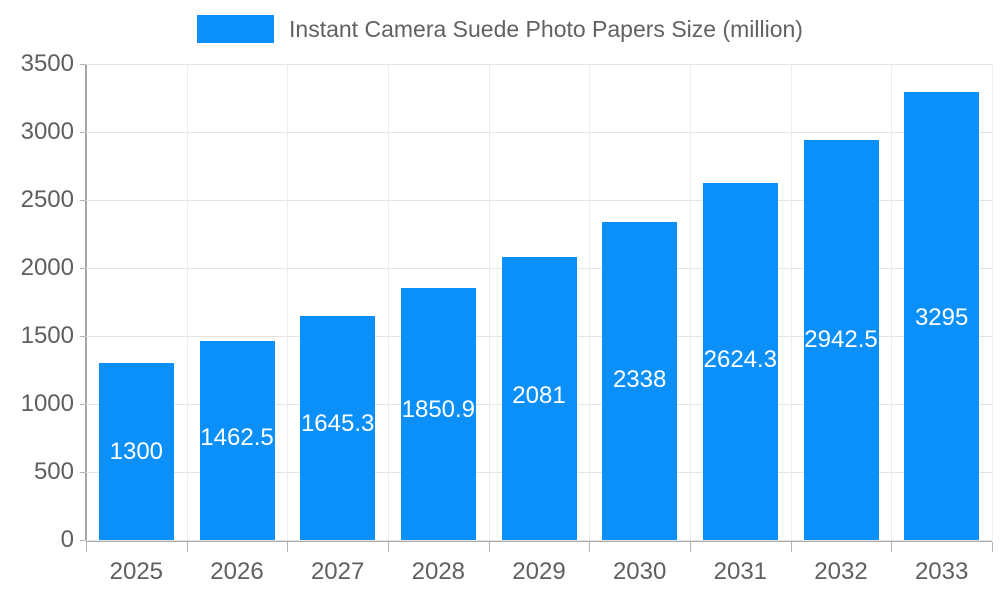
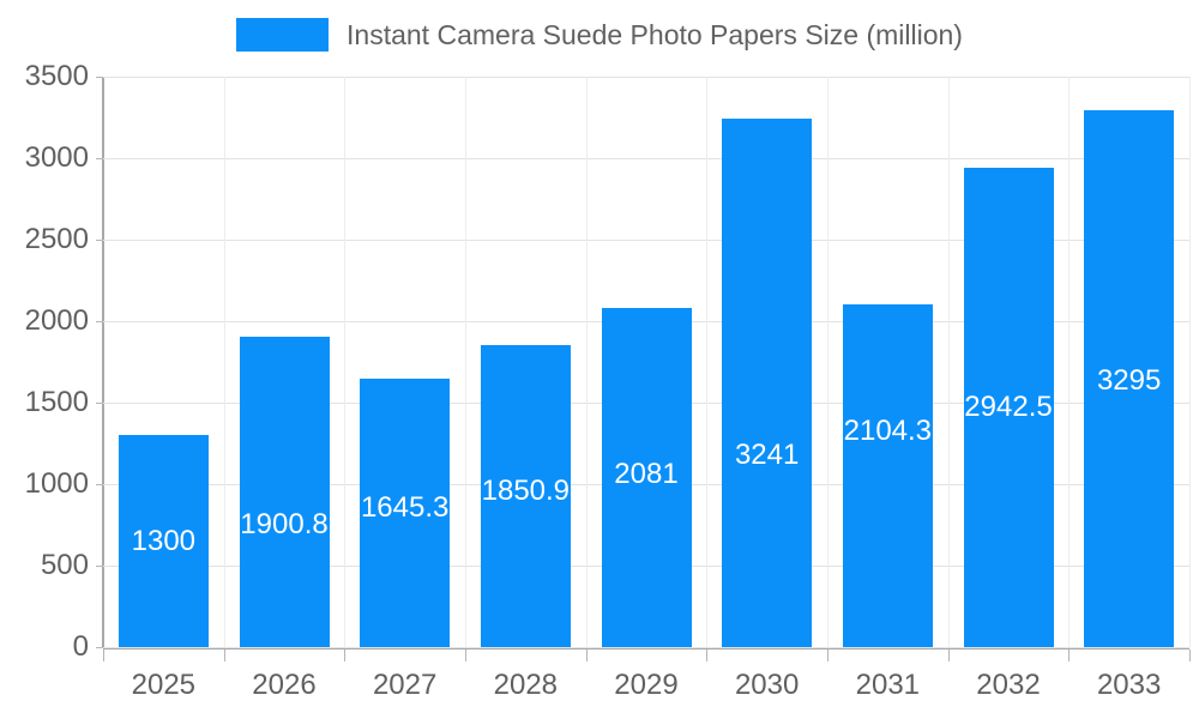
2026: 1462.5 -> 1900.8
2030: 2338 -> 3241
2031: 2624.3 -> 2104.3
